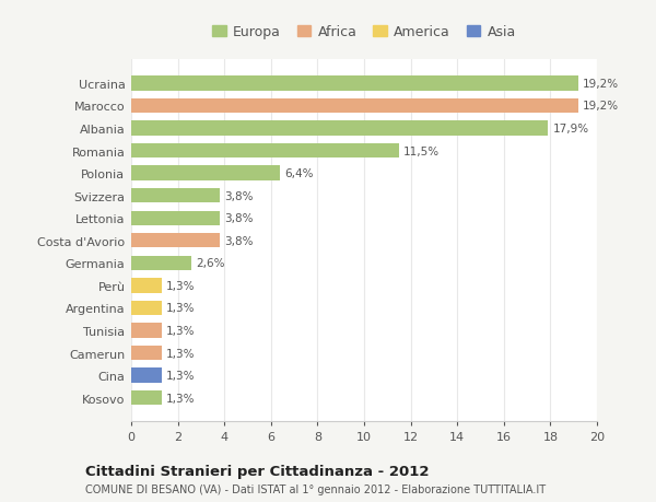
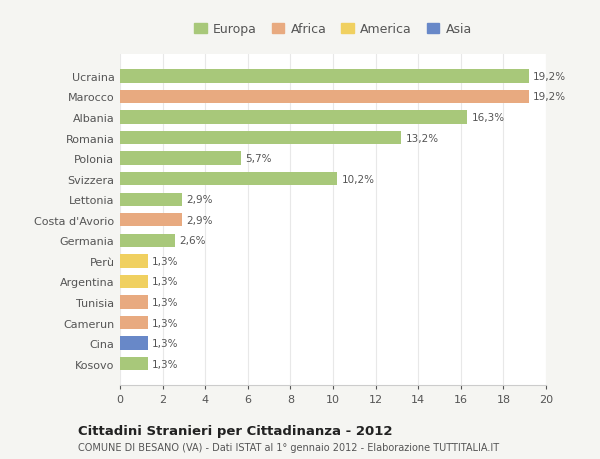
Albania: 17,9% -> 16,3%
Romania: 11,5% -> 13,2%
Polonia: 6,4% -> 5,7%
Svizzera: 3,8% -> 10,2%
Lettonia: 3,8% -> 2,9%
Costa d'Avorio: 3,8% -> 2,9%
